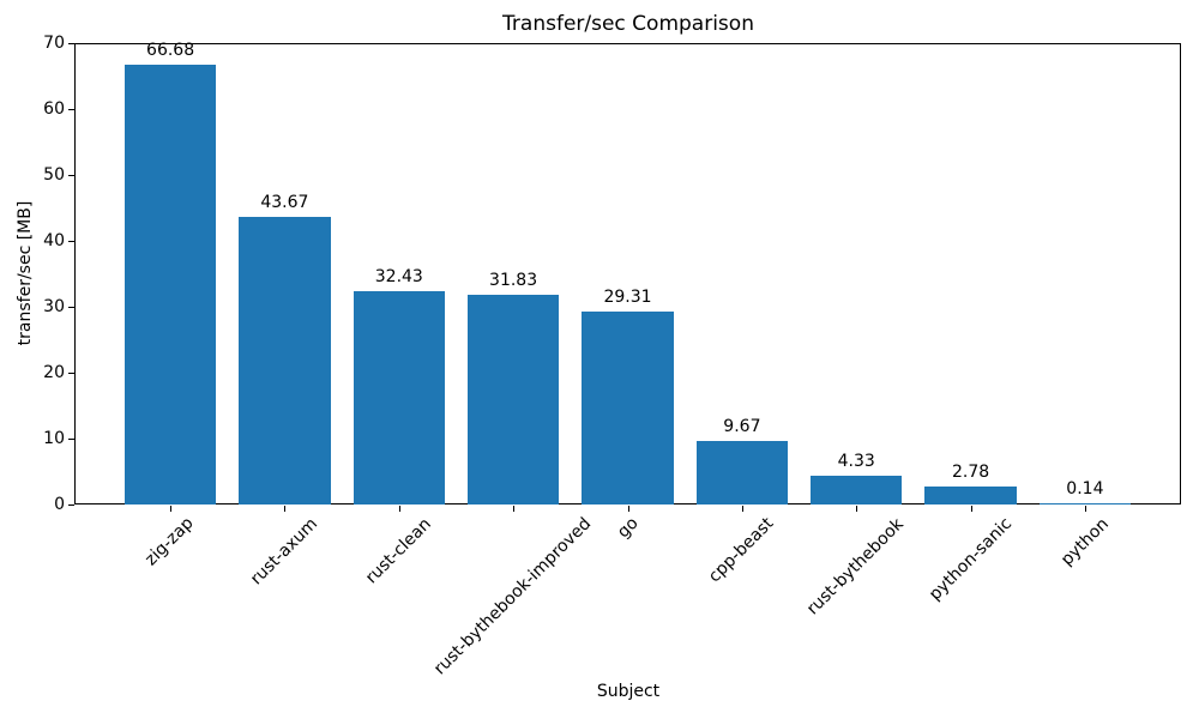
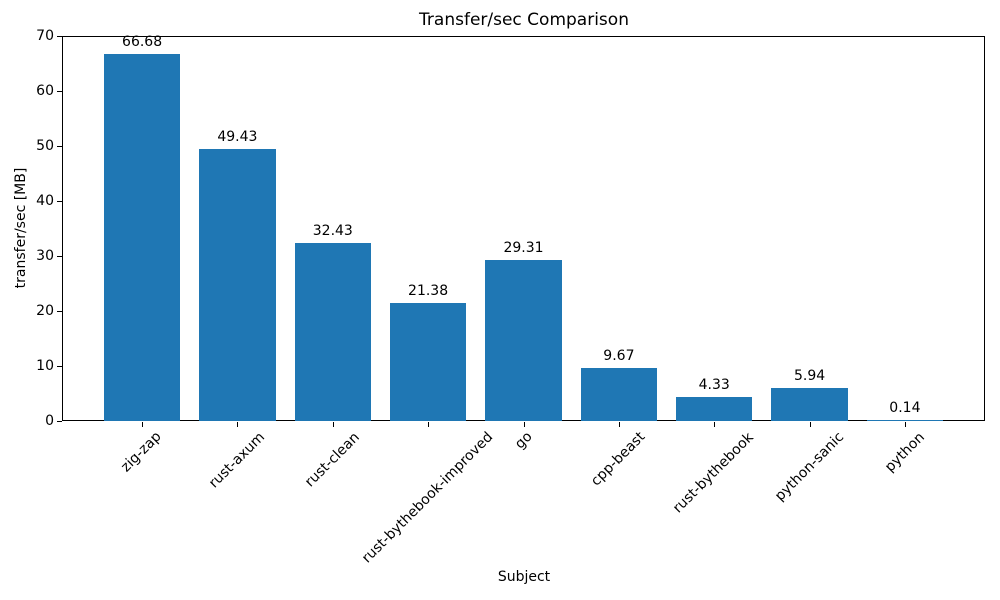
rust-axum: 43.67 -> 49.43
rust-bythebook-improved: 31.83 -> 21.38
python-sanic: 2.78 -> 5.94
